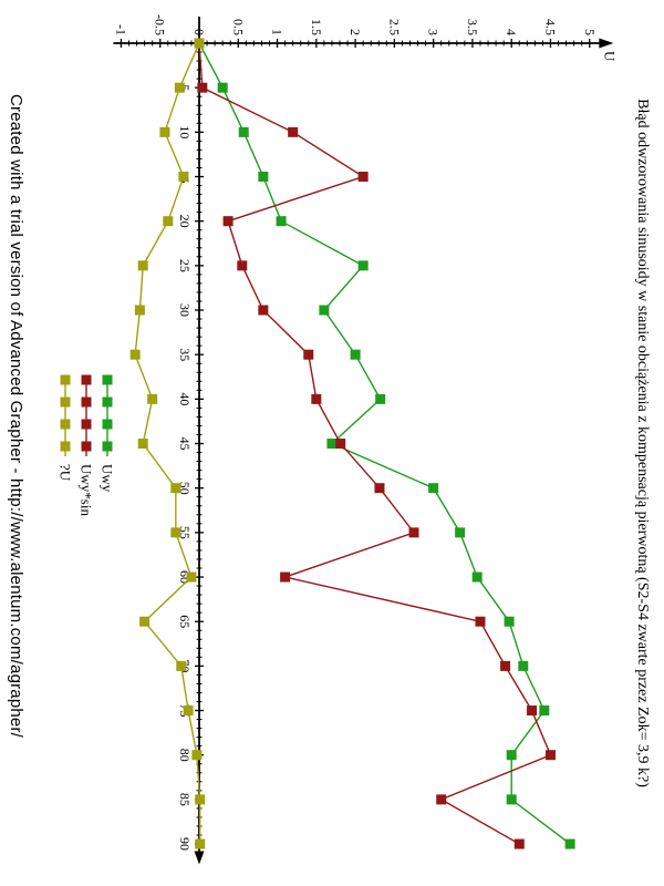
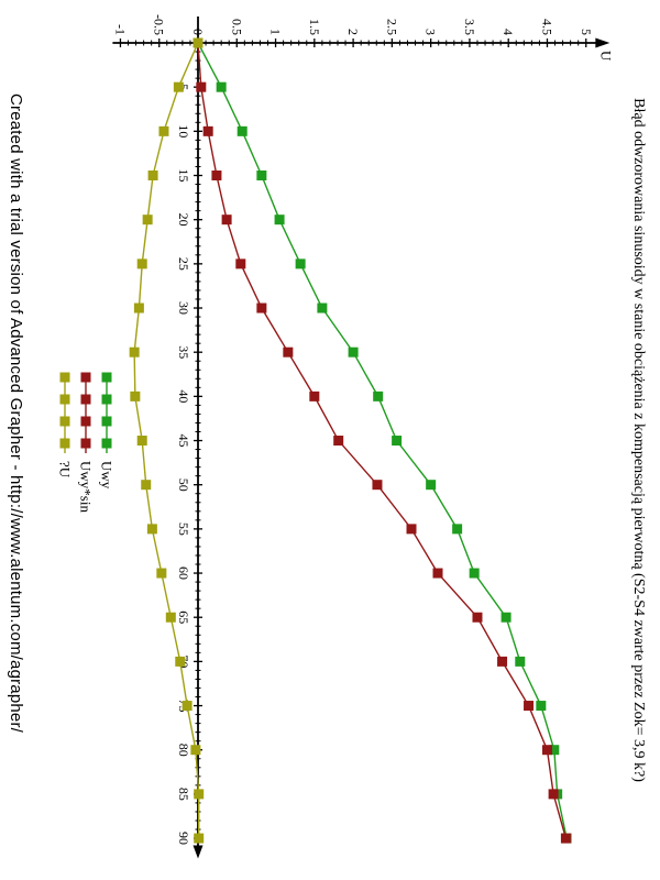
Uwy*sin/10: 1.2 -> 0.1
Uwy*sin/15: 2.1 -> 0.2
?U/15: -0.2 -> -0.6
?U/20: -0.4 -> -0.7
Uwy/25: 2.1 -> 1.3
Uwy*sin/35: 1.4 -> 1.2
?U/40: -0.6 -> -0.8
Uwy/45: 1.7 -> 2.6
?U/50: -0.3 -> -0.7
?U/55: -0.3 -> -0.6
Uwy*sin/60: 1.1 -> 3.1
?U/60: -0.1 -> -0.5
?U/65: -0.7 -> -0.3
Uwy/80: 4.0 -> 4.6
Uwy/85: 4.0 -> 4.6
Uwy*sin/85: 3.1 -> 4.6
Uwy*sin/90: 4.1 -> 4.7
